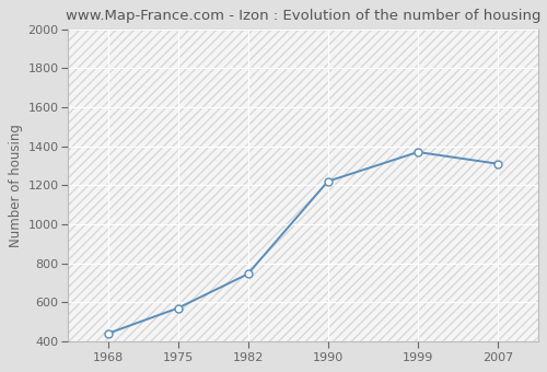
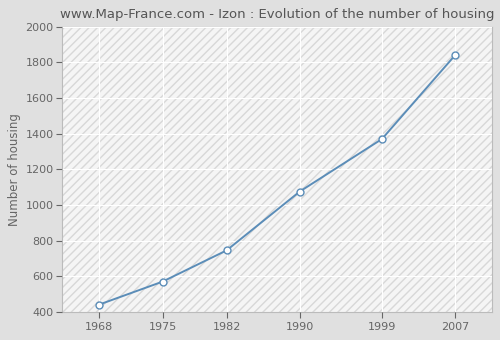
1990: 1220 -> 1080
2007: 1310 -> 1840
